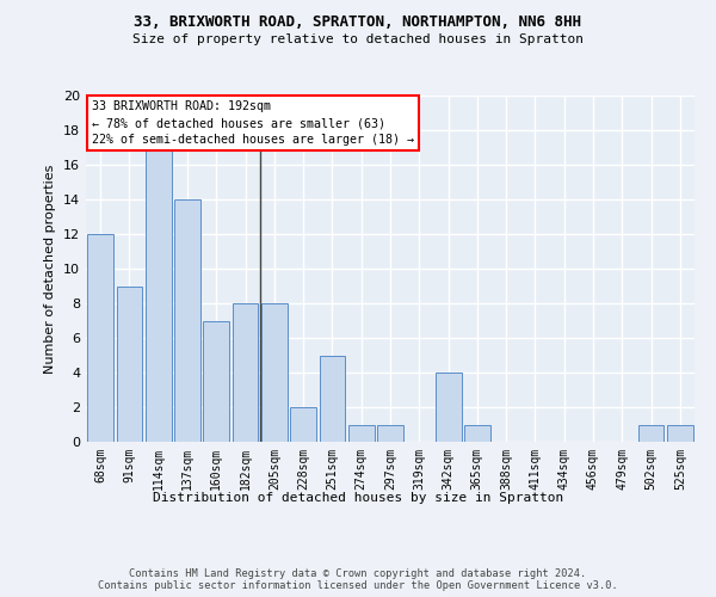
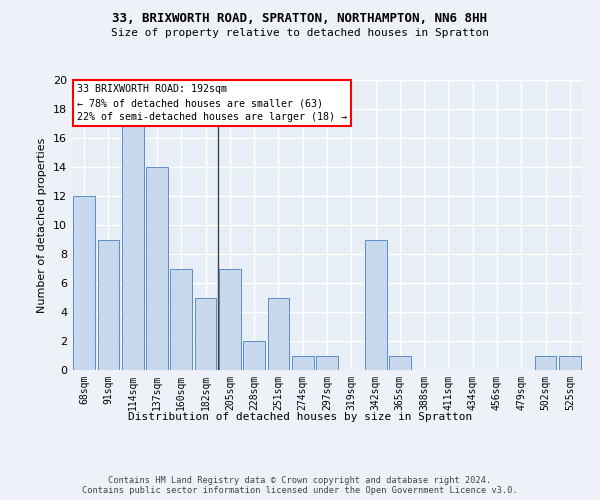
182sqm: 8 -> 5
205sqm: 8 -> 7
342sqm: 4 -> 9
